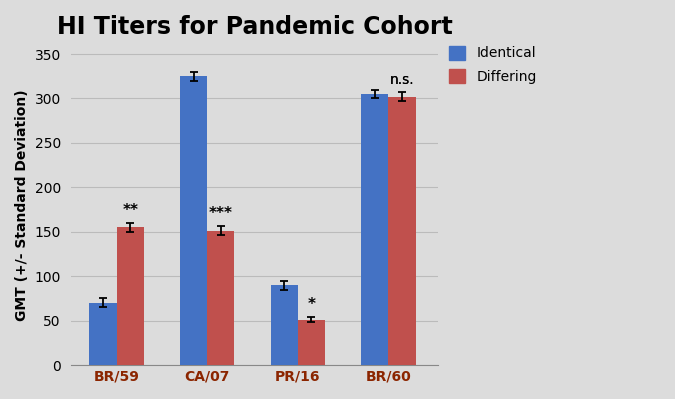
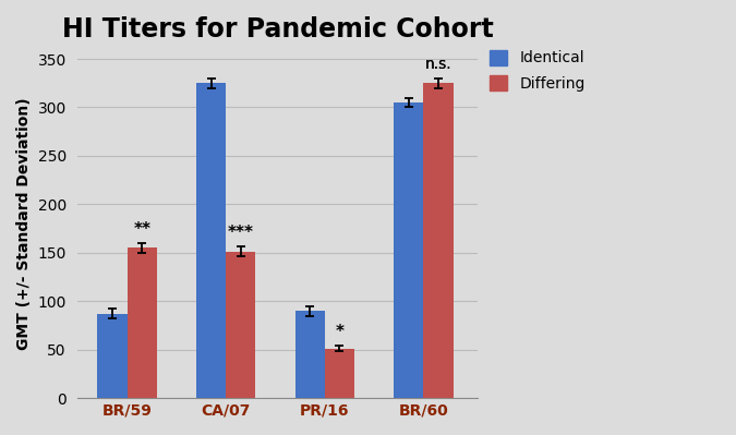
Identical/BR/59: 70 -> 87
Differing/BR/60: 302 -> 325
